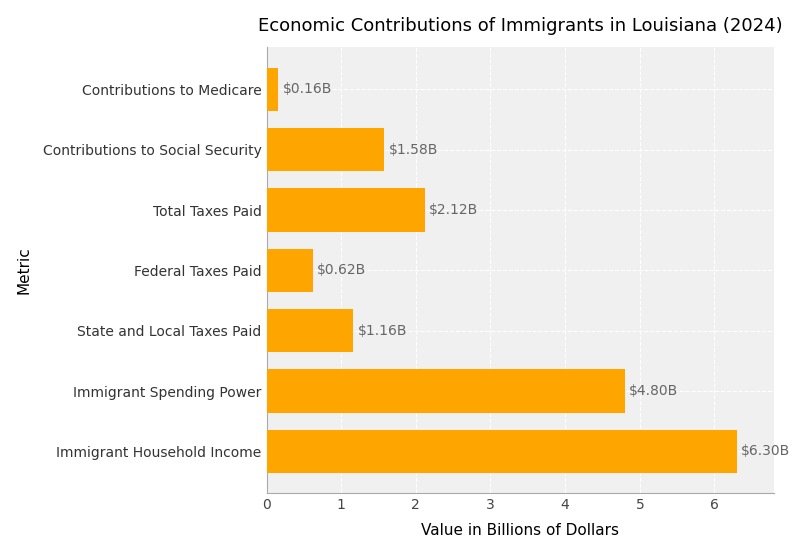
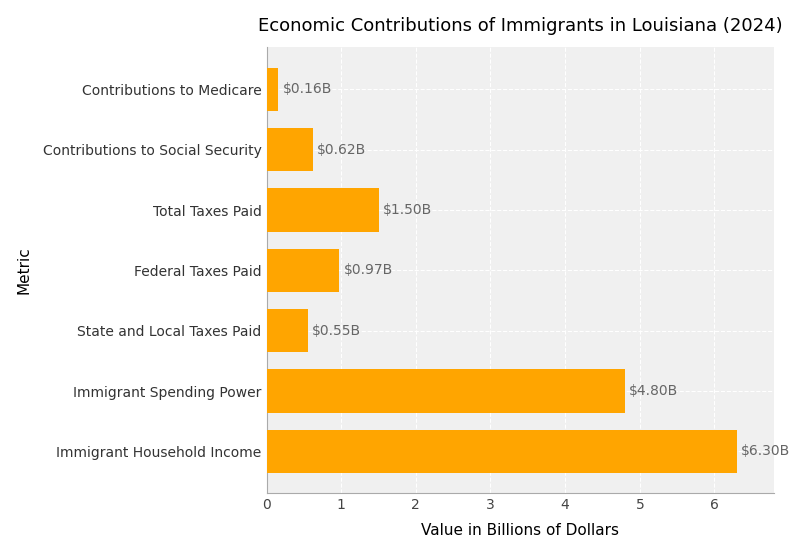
Contributions to Social Security: $1.58B -> $0.62B
Total Taxes Paid: $2.12B -> $1.50B
Federal Taxes Paid: $0.62B -> $0.97B
State and Local Taxes Paid: $1.16B -> $0.55B
